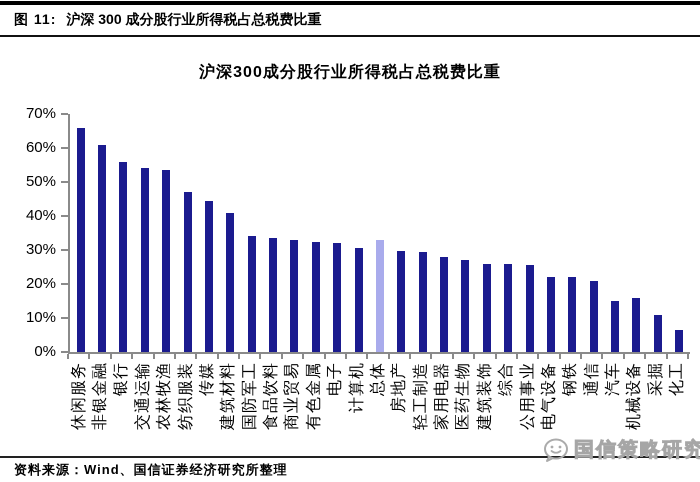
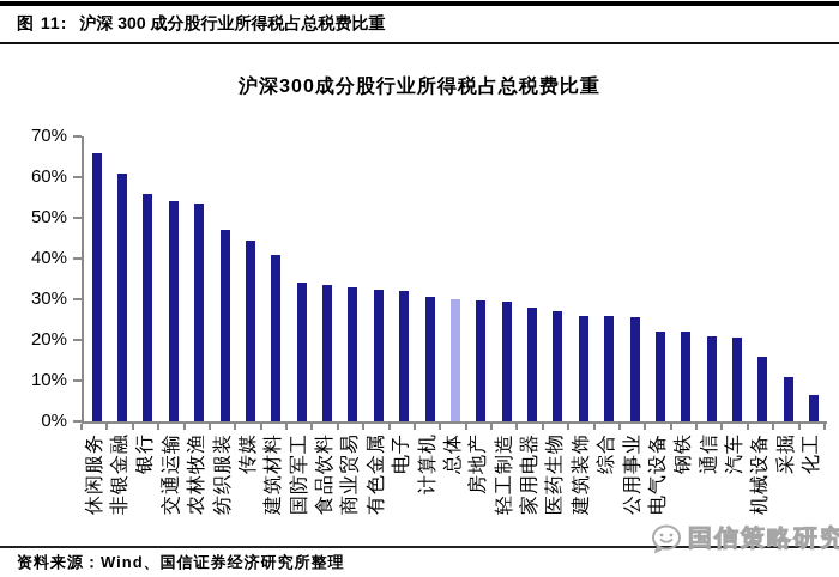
总体: 33% -> 30%
汽车: 15% -> 20%
